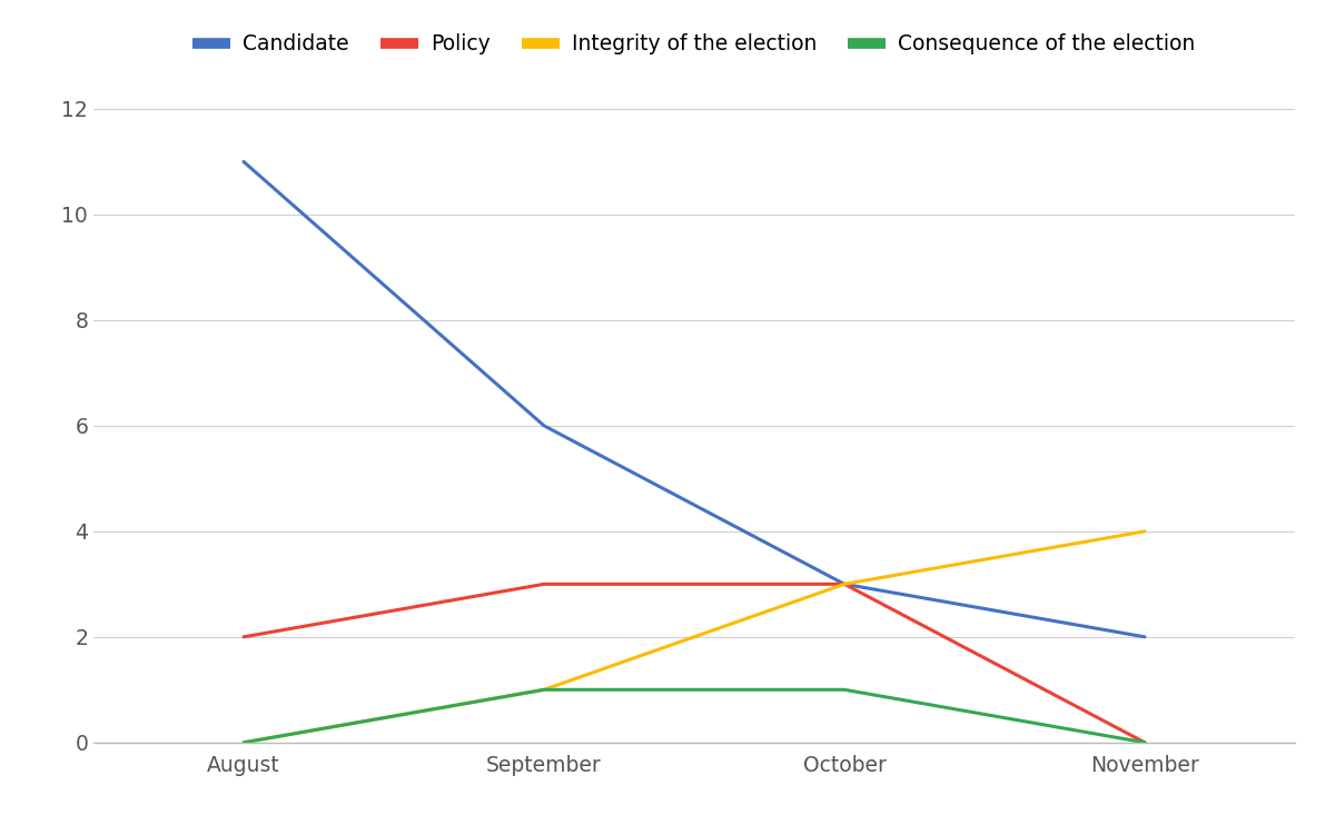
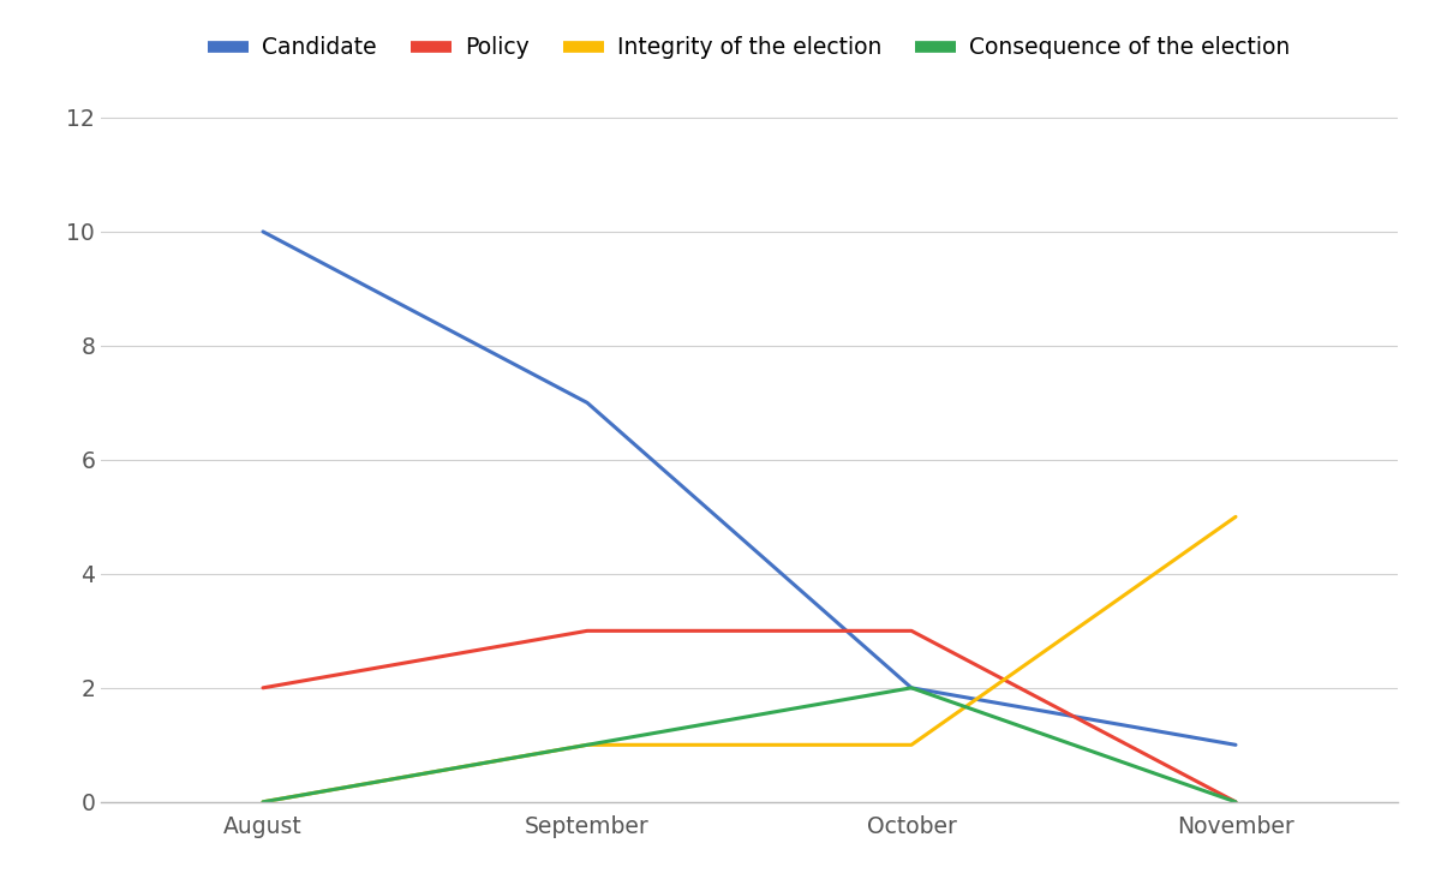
Candidate/August: 11 -> 10
Candidate/September: 6 -> 7
Candidate/October: 3 -> 2
Integrity of the election/October: 3 -> 1
Consequence of the election/October: 1 -> 2
Candidate/November: 2 -> 1
Integrity of the election/November: 4 -> 5
